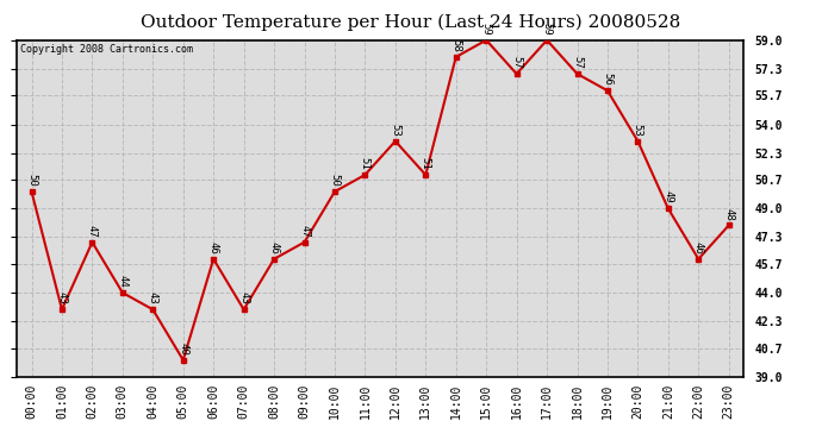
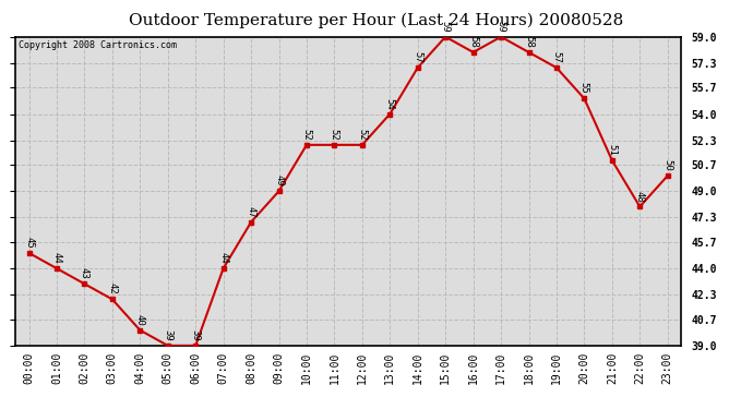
00:00: 50 -> 45
01:00: 43 -> 44
02:00: 47 -> 43
03:00: 44 -> 42
04:00: 43 -> 40
05:00: 40 -> 39
06:00: 46 -> 39
07:00: 43 -> 44
08:00: 46 -> 47
09:00: 47 -> 49
10:00: 50 -> 52
11:00: 51 -> 52
12:00: 53 -> 52
13:00: 51 -> 54
14:00: 58 -> 57
16:00: 57 -> 58
18:00: 57 -> 58
19:00: 56 -> 57
20:00: 53 -> 55
21:00: 49 -> 51
22:00: 46 -> 48
23:00: 48 -> 50
